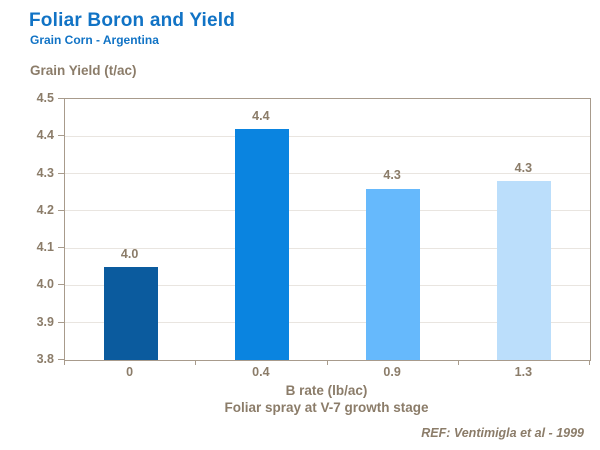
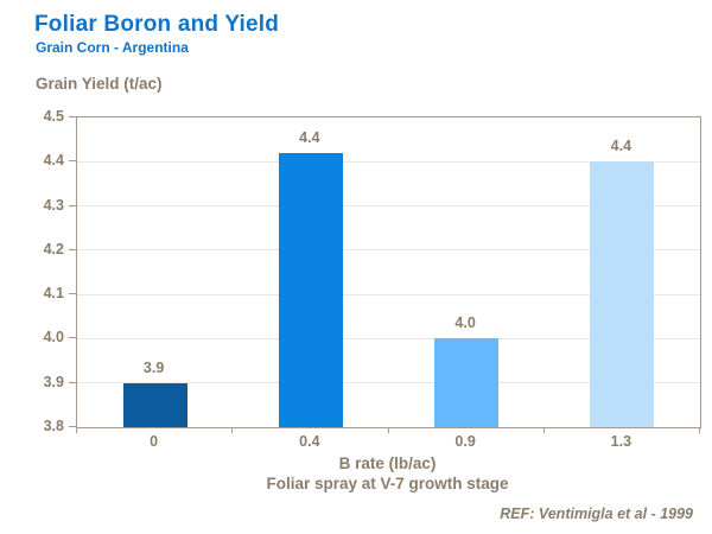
0: 4.0 -> 3.9
0.9: 4.3 -> 4.0
1.3: 4.3 -> 4.4
